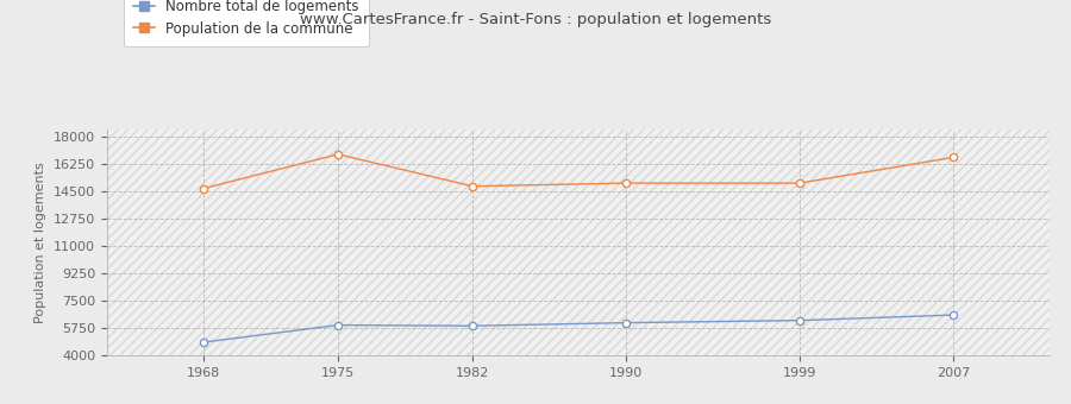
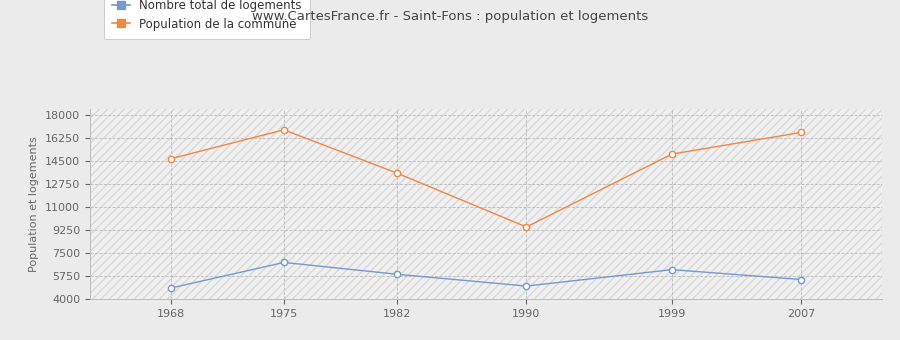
Nombre total de logements/1975: 6000 -> 6800
Population de la commune/1982: 14800 -> 13600
Nombre total de logements/1990: 6100 -> 5000
Population de la commune/1990: 15000 -> 9500
Nombre total de logements/2007: 6600 -> 5500
